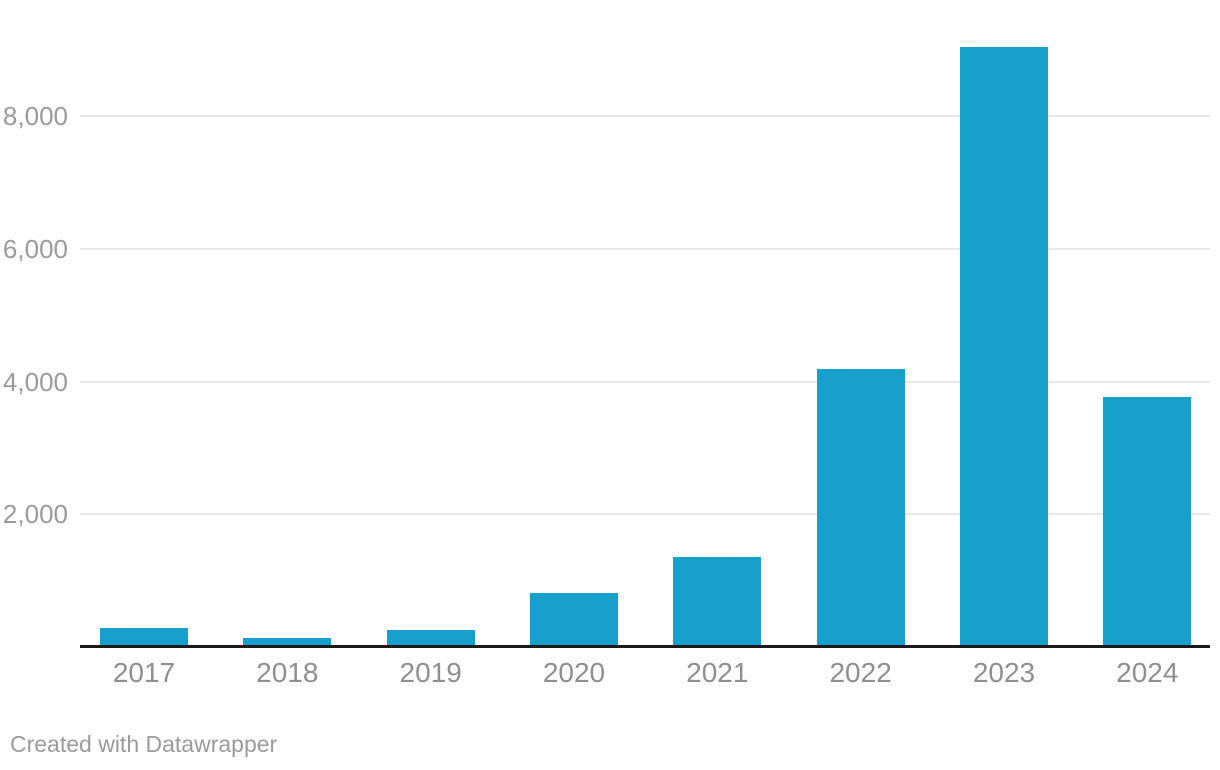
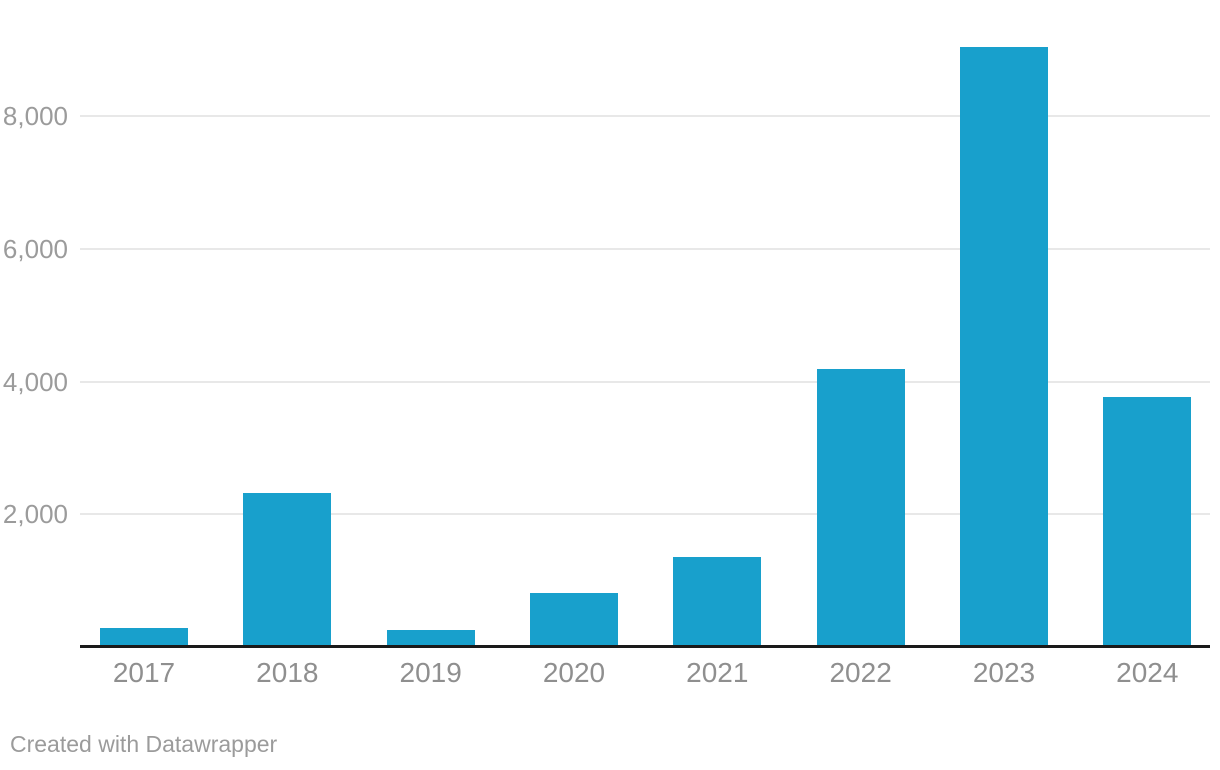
2018: 100 -> 2300
